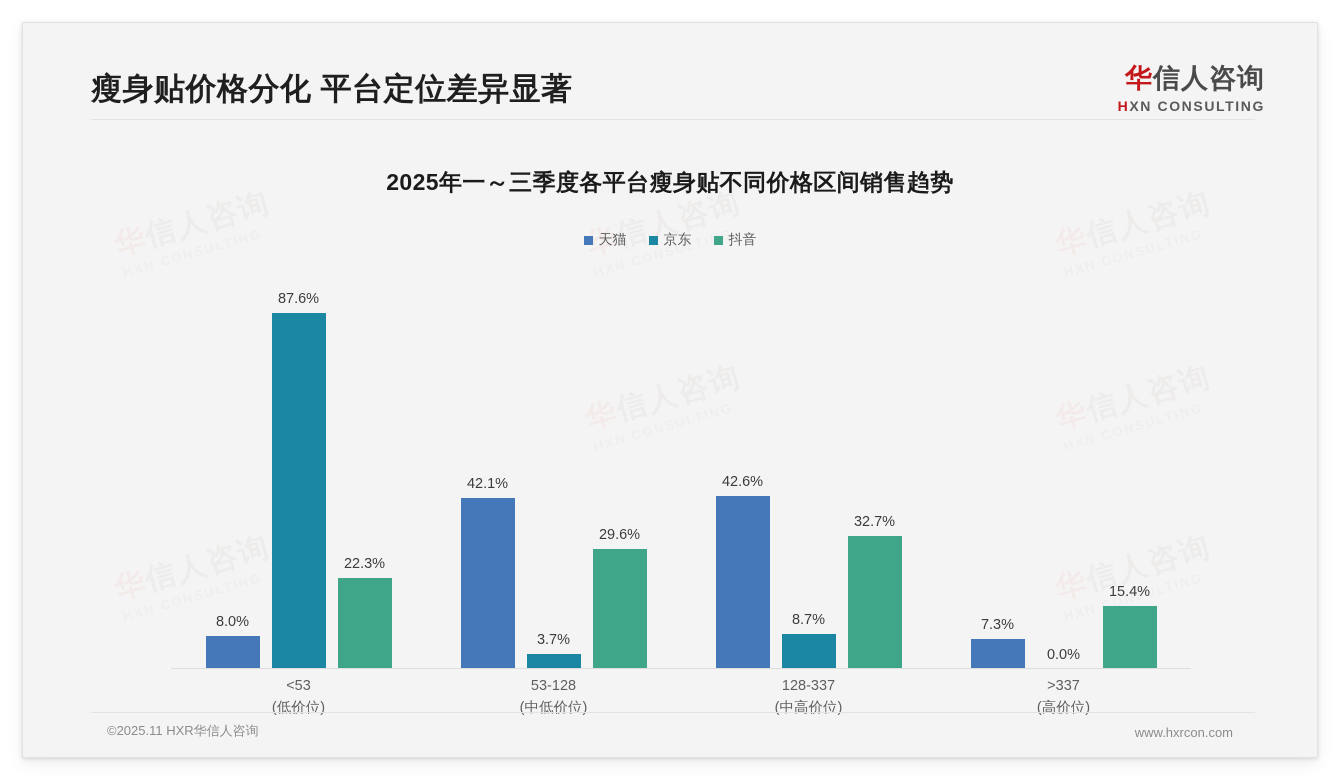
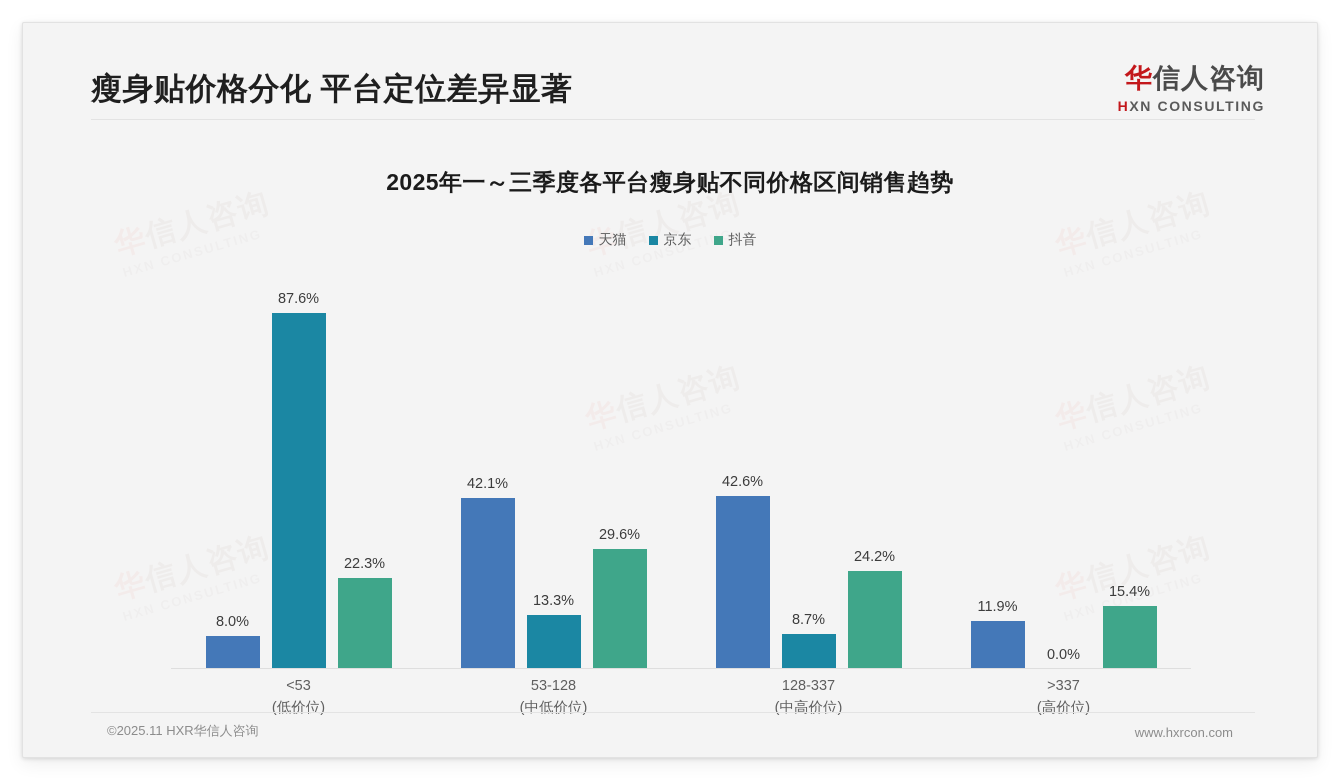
京东/53-128: 3.7% -> 13.3%
抖音/128-337: 32.7% -> 24.2%
天猫/>337: 7.3% -> 11.9%
